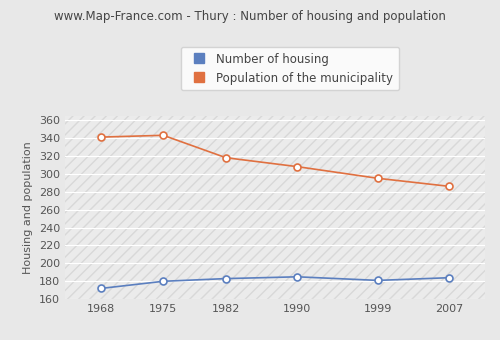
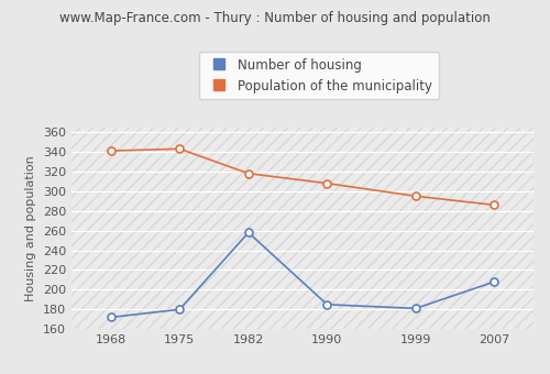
Number of housing/1982: 183 -> 258
Number of housing/2007: 184 -> 208
